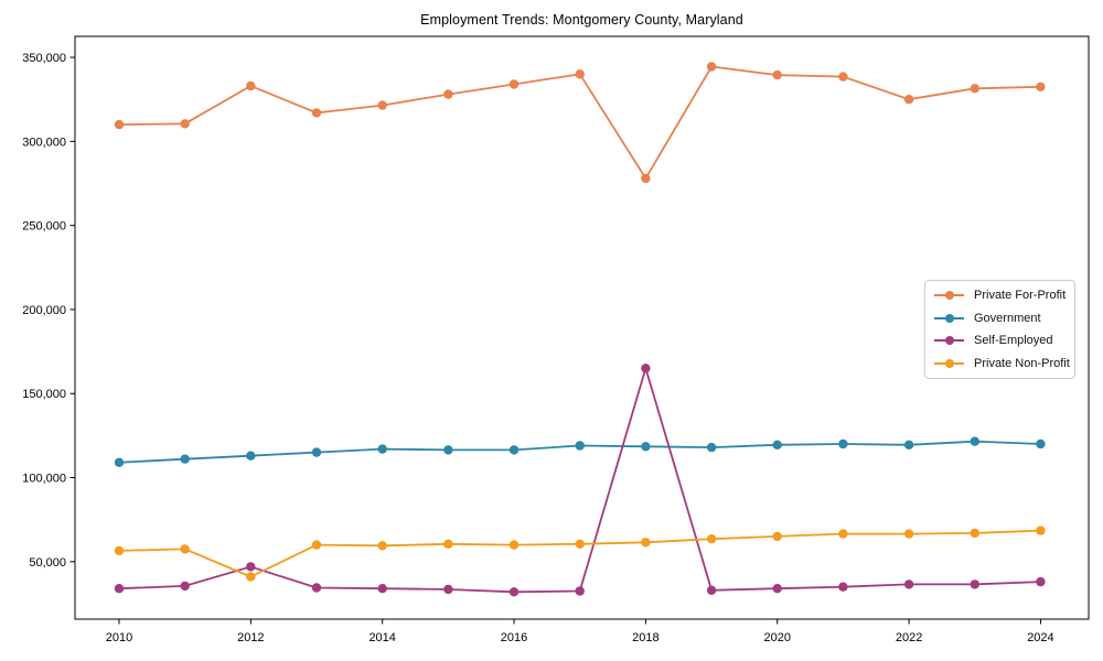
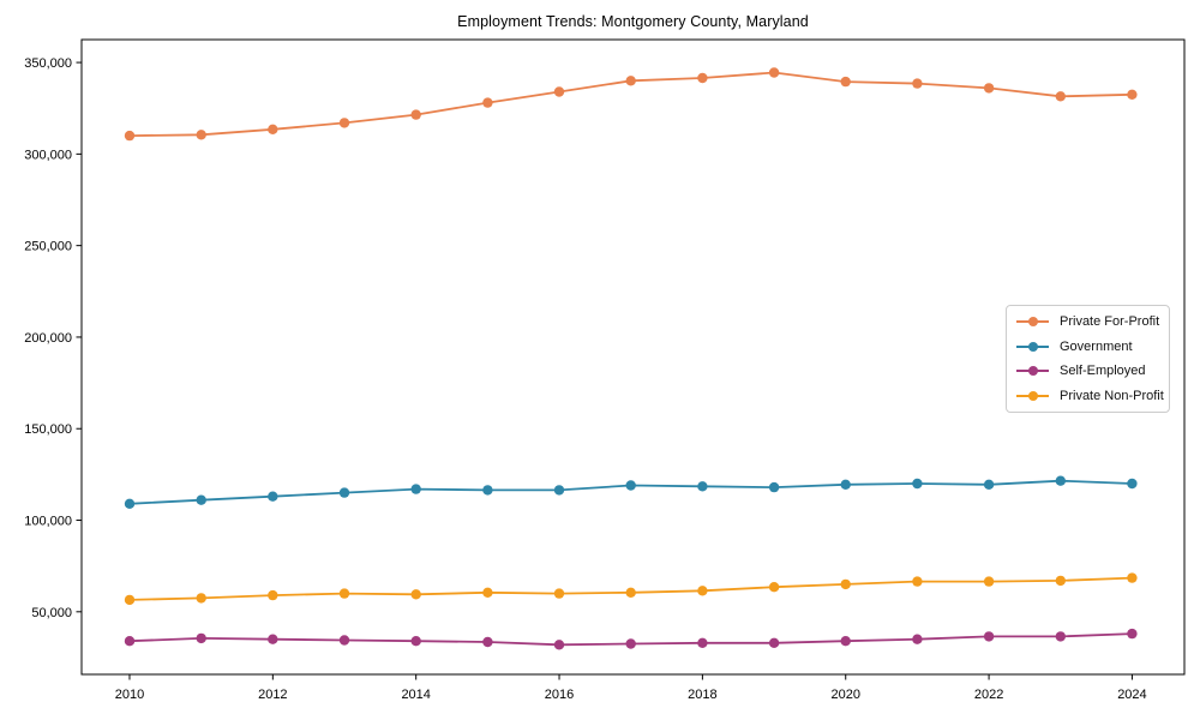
Private For-Profit/2012: 333000 -> 314000
Self-Employed/2012: 47000 -> 35000
Private Non-Profit/2012: 41000 -> 59000
Private For-Profit/2018: 278000 -> 342000
Self-Employed/2018: 165000 -> 33000
Private For-Profit/2022: 325000 -> 336000
